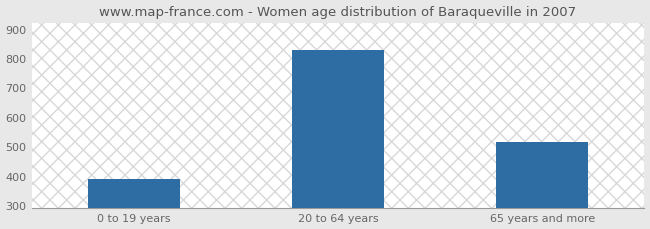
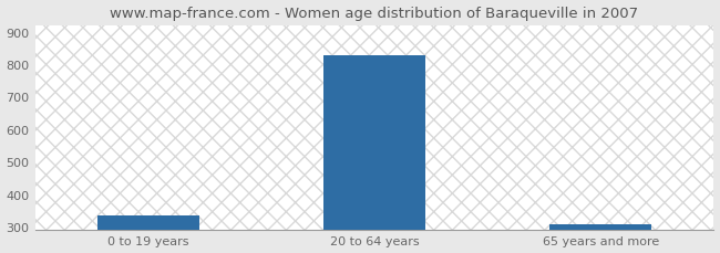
0 to 19 years: 390 -> 335
65 years and more: 515 -> 305
